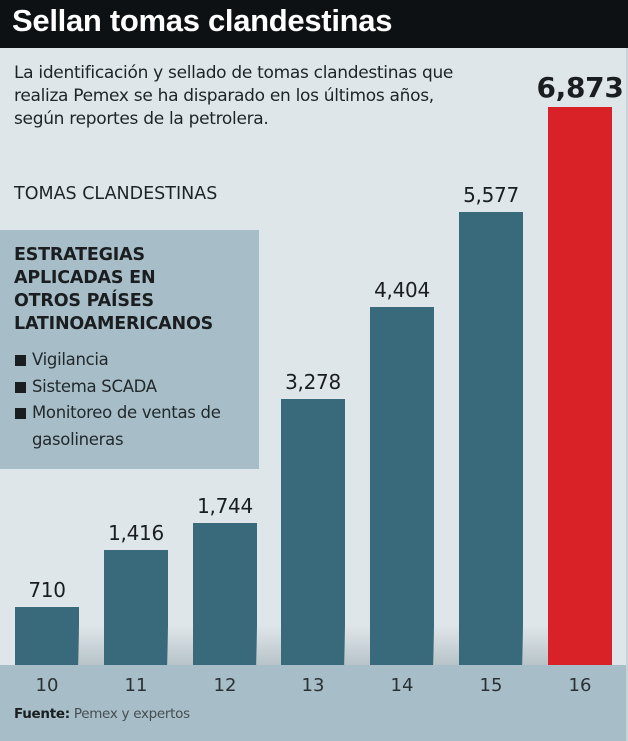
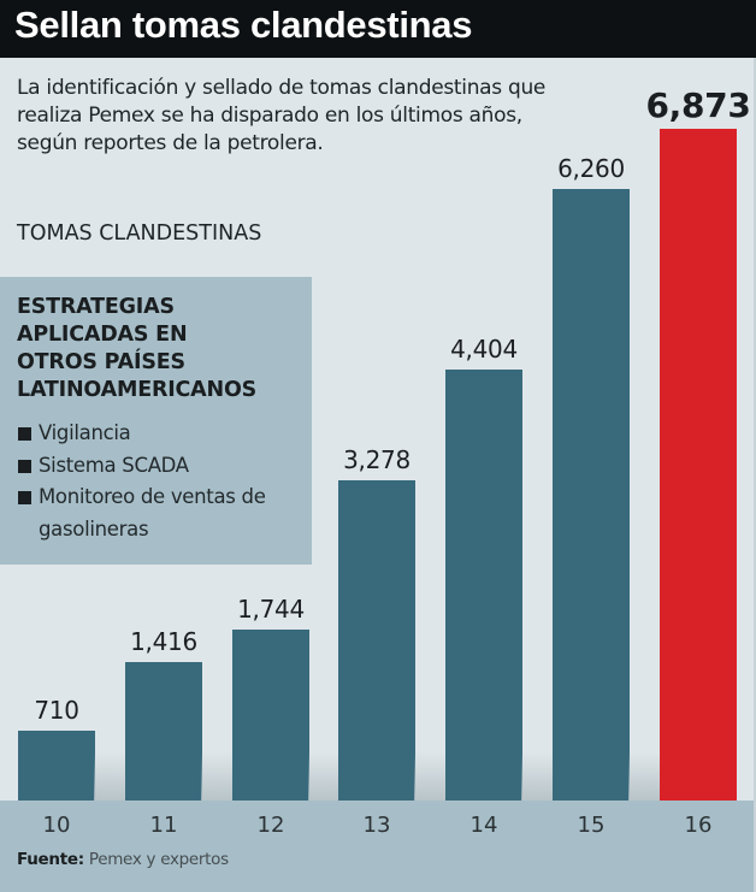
15: 5,577 -> 6,260
